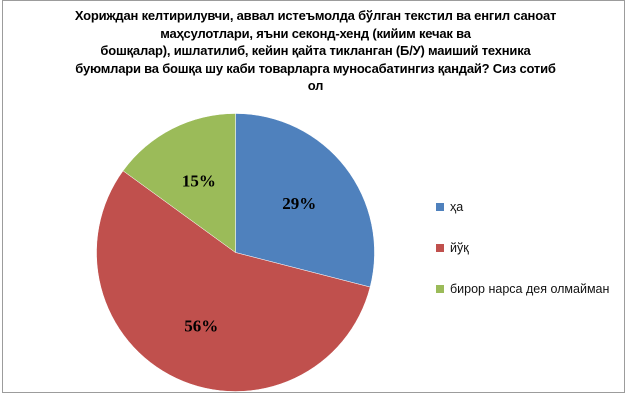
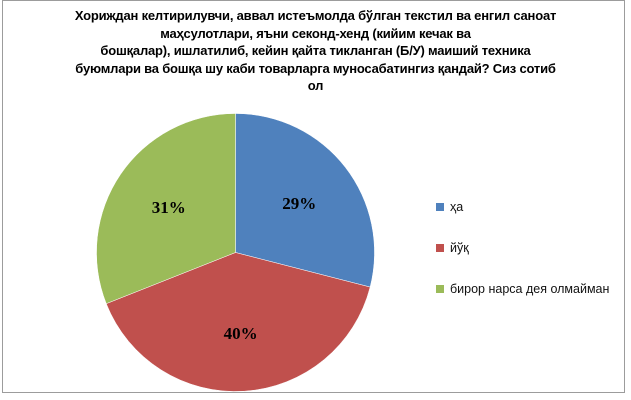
йўқ: 56% -> 40%
бирор нарса дея олмайман: 15% -> 31%
